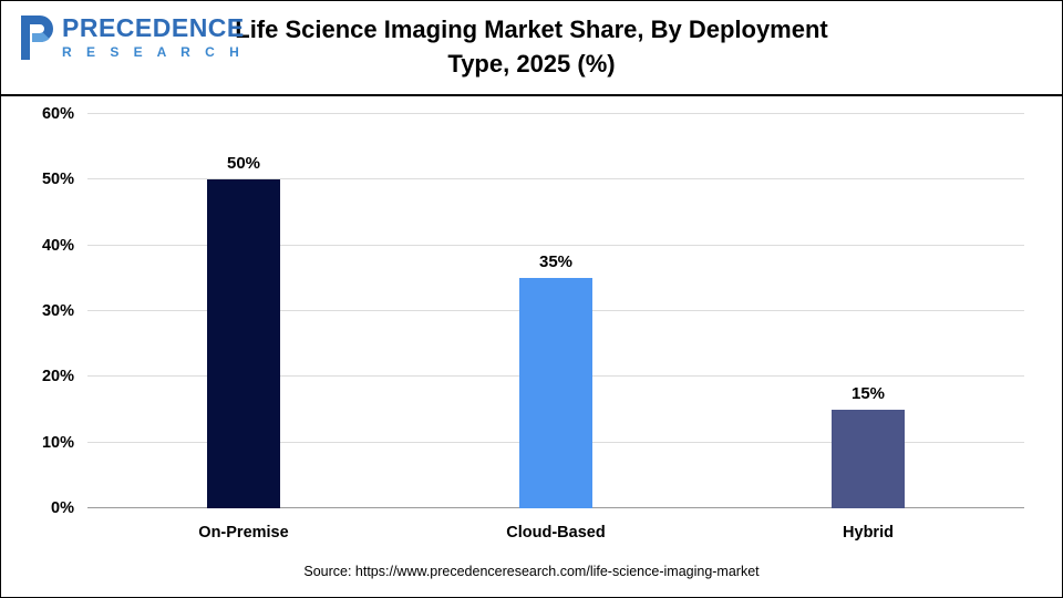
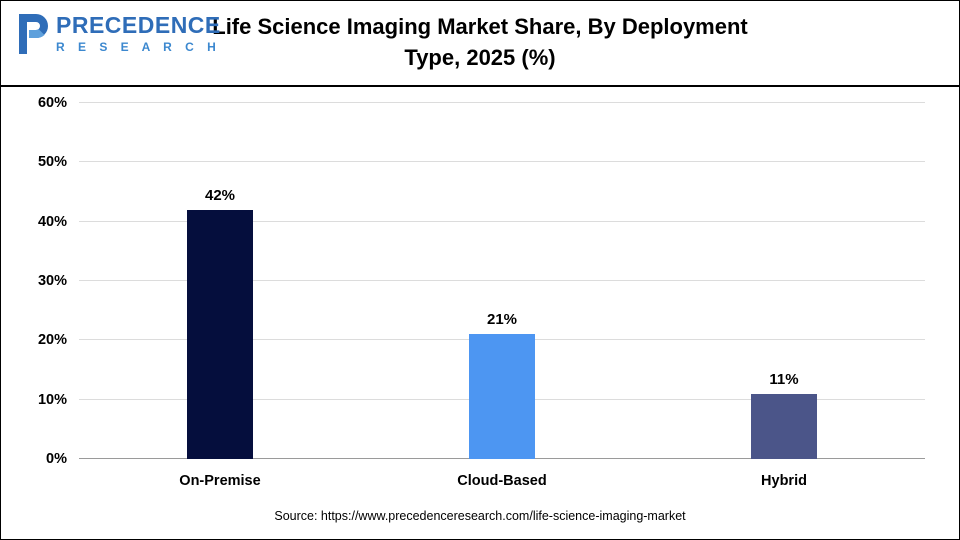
On-Premise: 50% -> 42%
Cloud-Based: 35% -> 21%
Hybrid: 15% -> 11%
